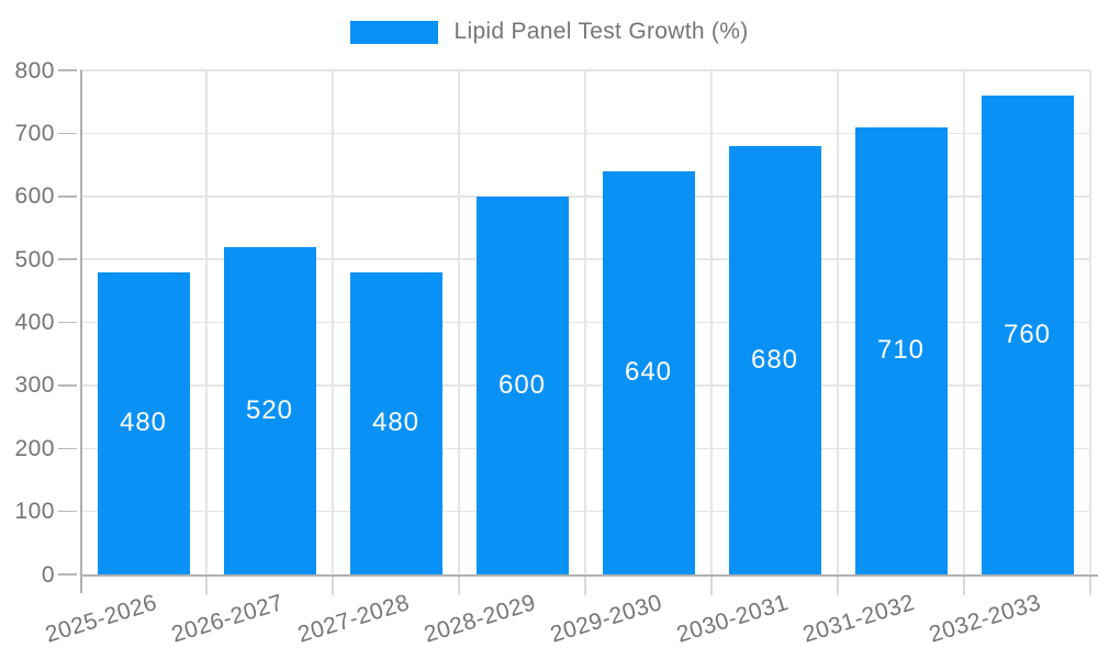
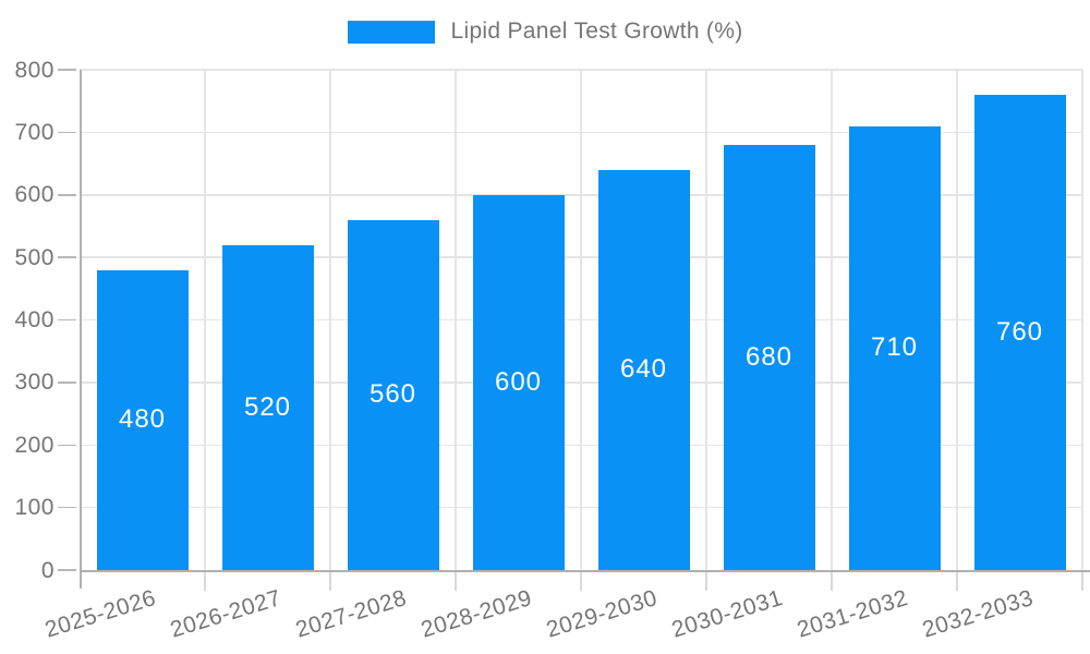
2027-2028: 480 -> 560
